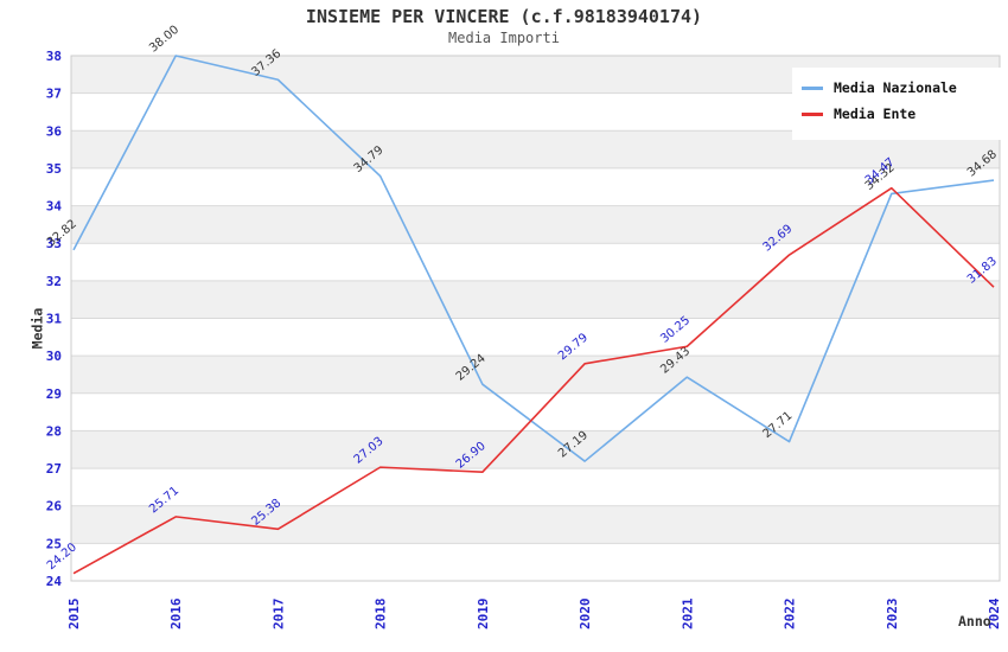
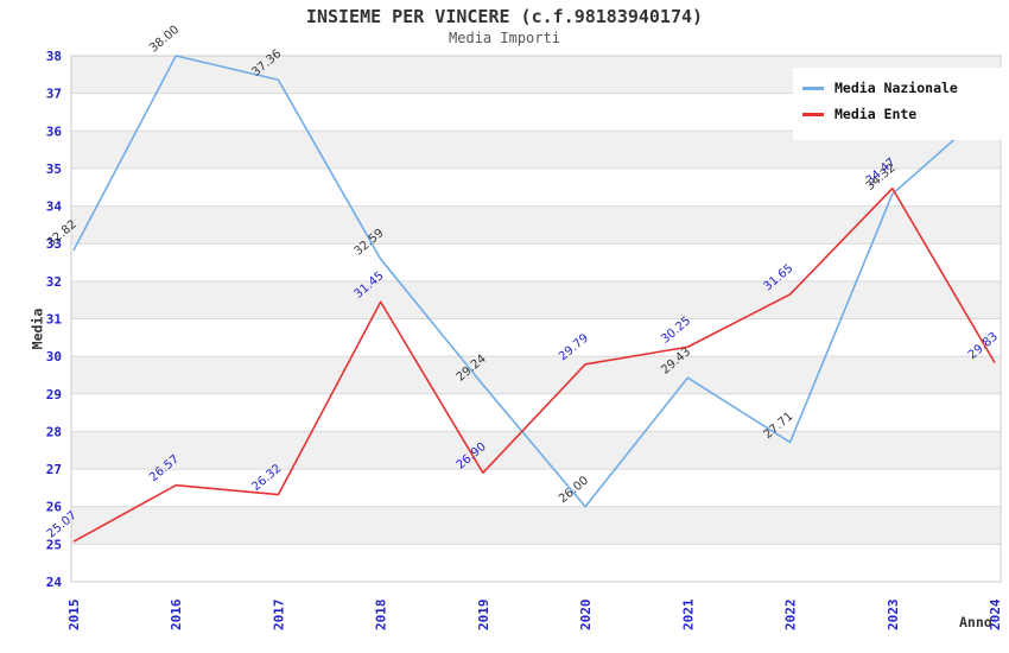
Media Ente/2015: 24.20 -> 25.07
Media Ente/2016: 25.71 -> 26.57
Media Ente/2017: 25.38 -> 26.32
Media Nazionale/2018: 34.79 -> 32.59
Media Ente/2018: 27.03 -> 31.45
Media Nazionale/2020: 27.19 -> 26.00
Media Ente/2022: 32.69 -> 31.65
Media Nazionale/2024: 34.68 -> 36.72
Media Ente/2024: 31.83 -> 29.83
